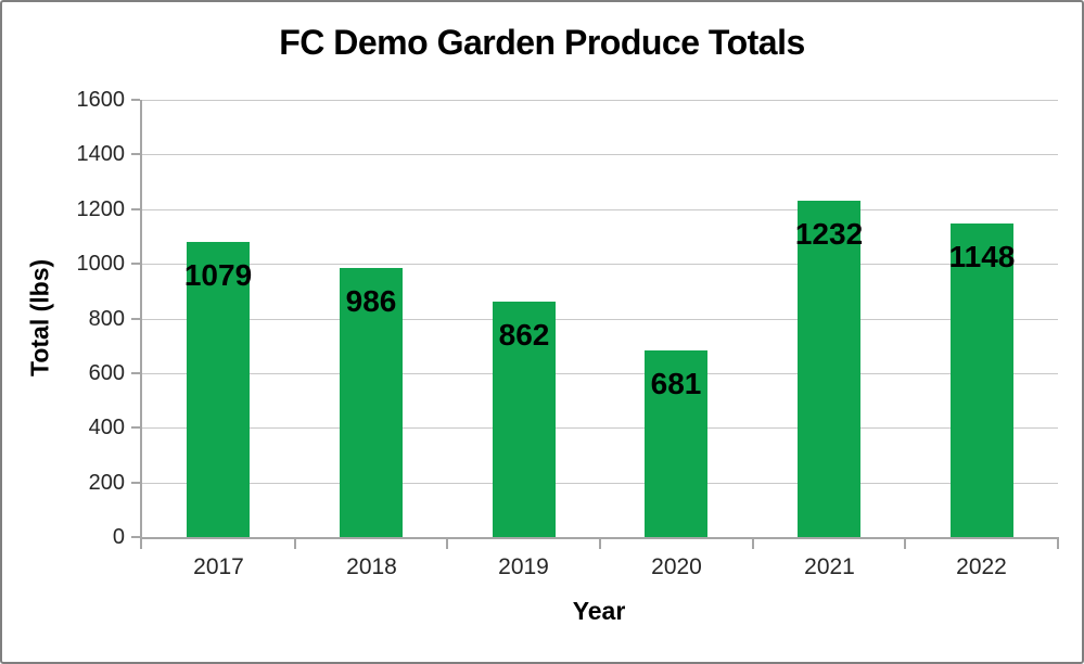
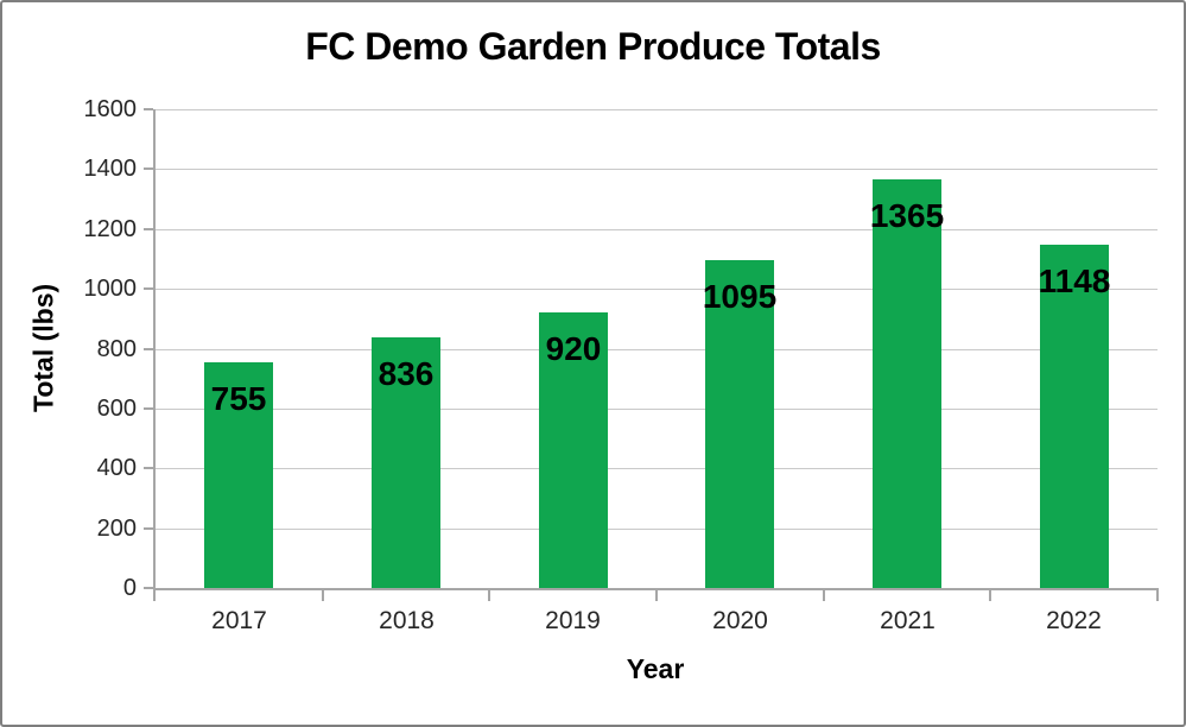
2017: 1079 -> 755
2018: 986 -> 836
2019: 862 -> 920
2020: 681 -> 1095
2021: 1232 -> 1365
